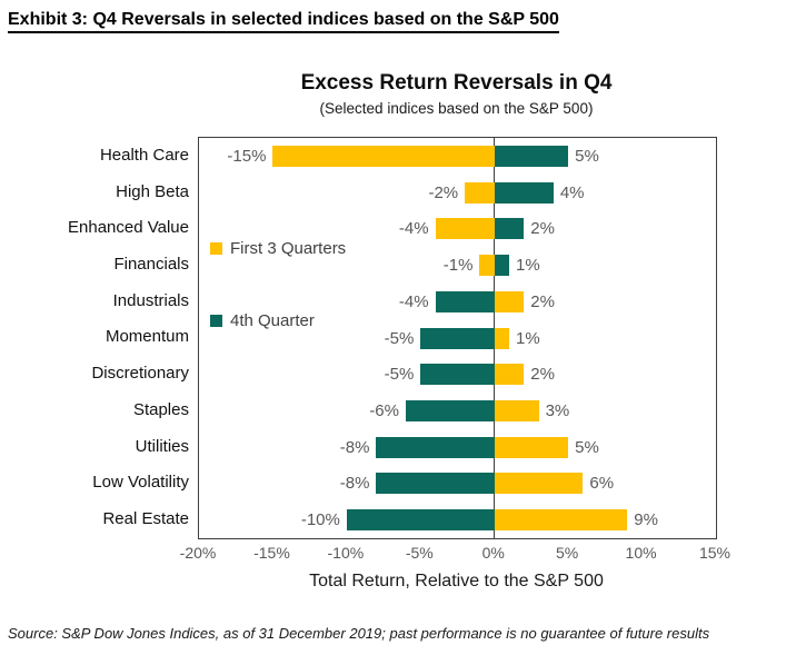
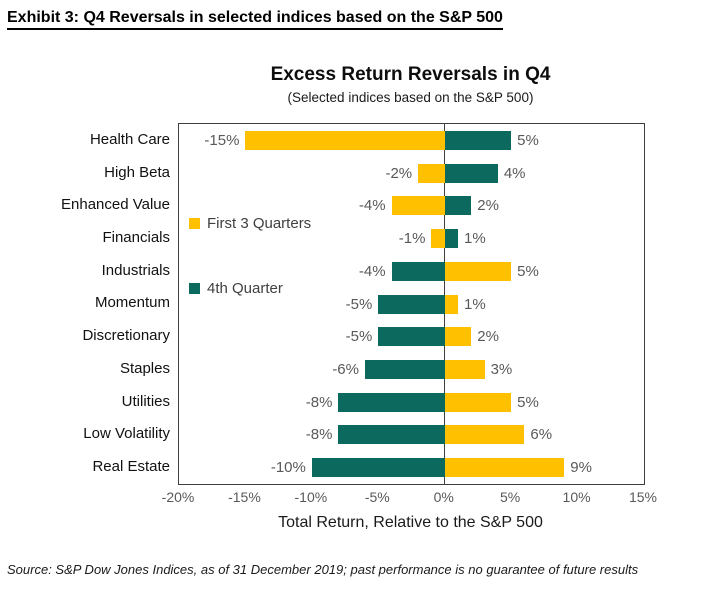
First 3 Quarters/Industrials: 2% -> 5%
